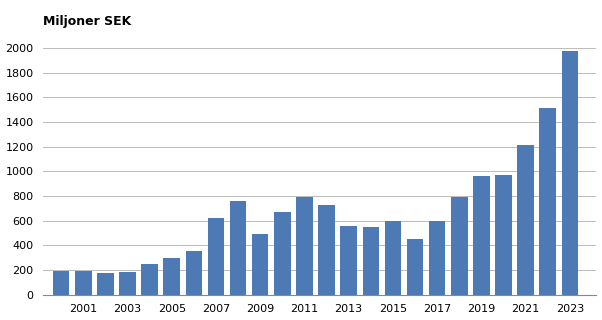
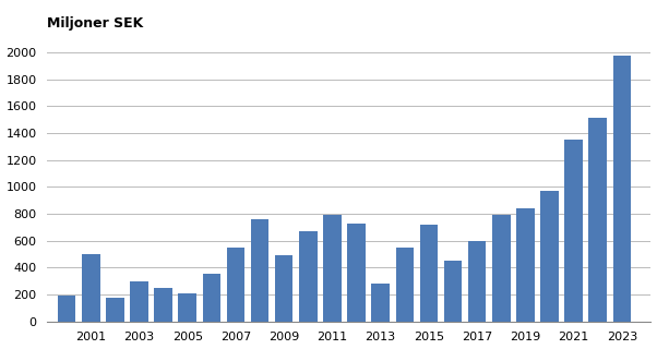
2001: 200 -> 500
2003: 180 -> 300
2005: 300 -> 210
2007: 620 -> 550
2013: 560 -> 280
2015: 600 -> 720
2019: 960 -> 840
2021: 1220 -> 1350
